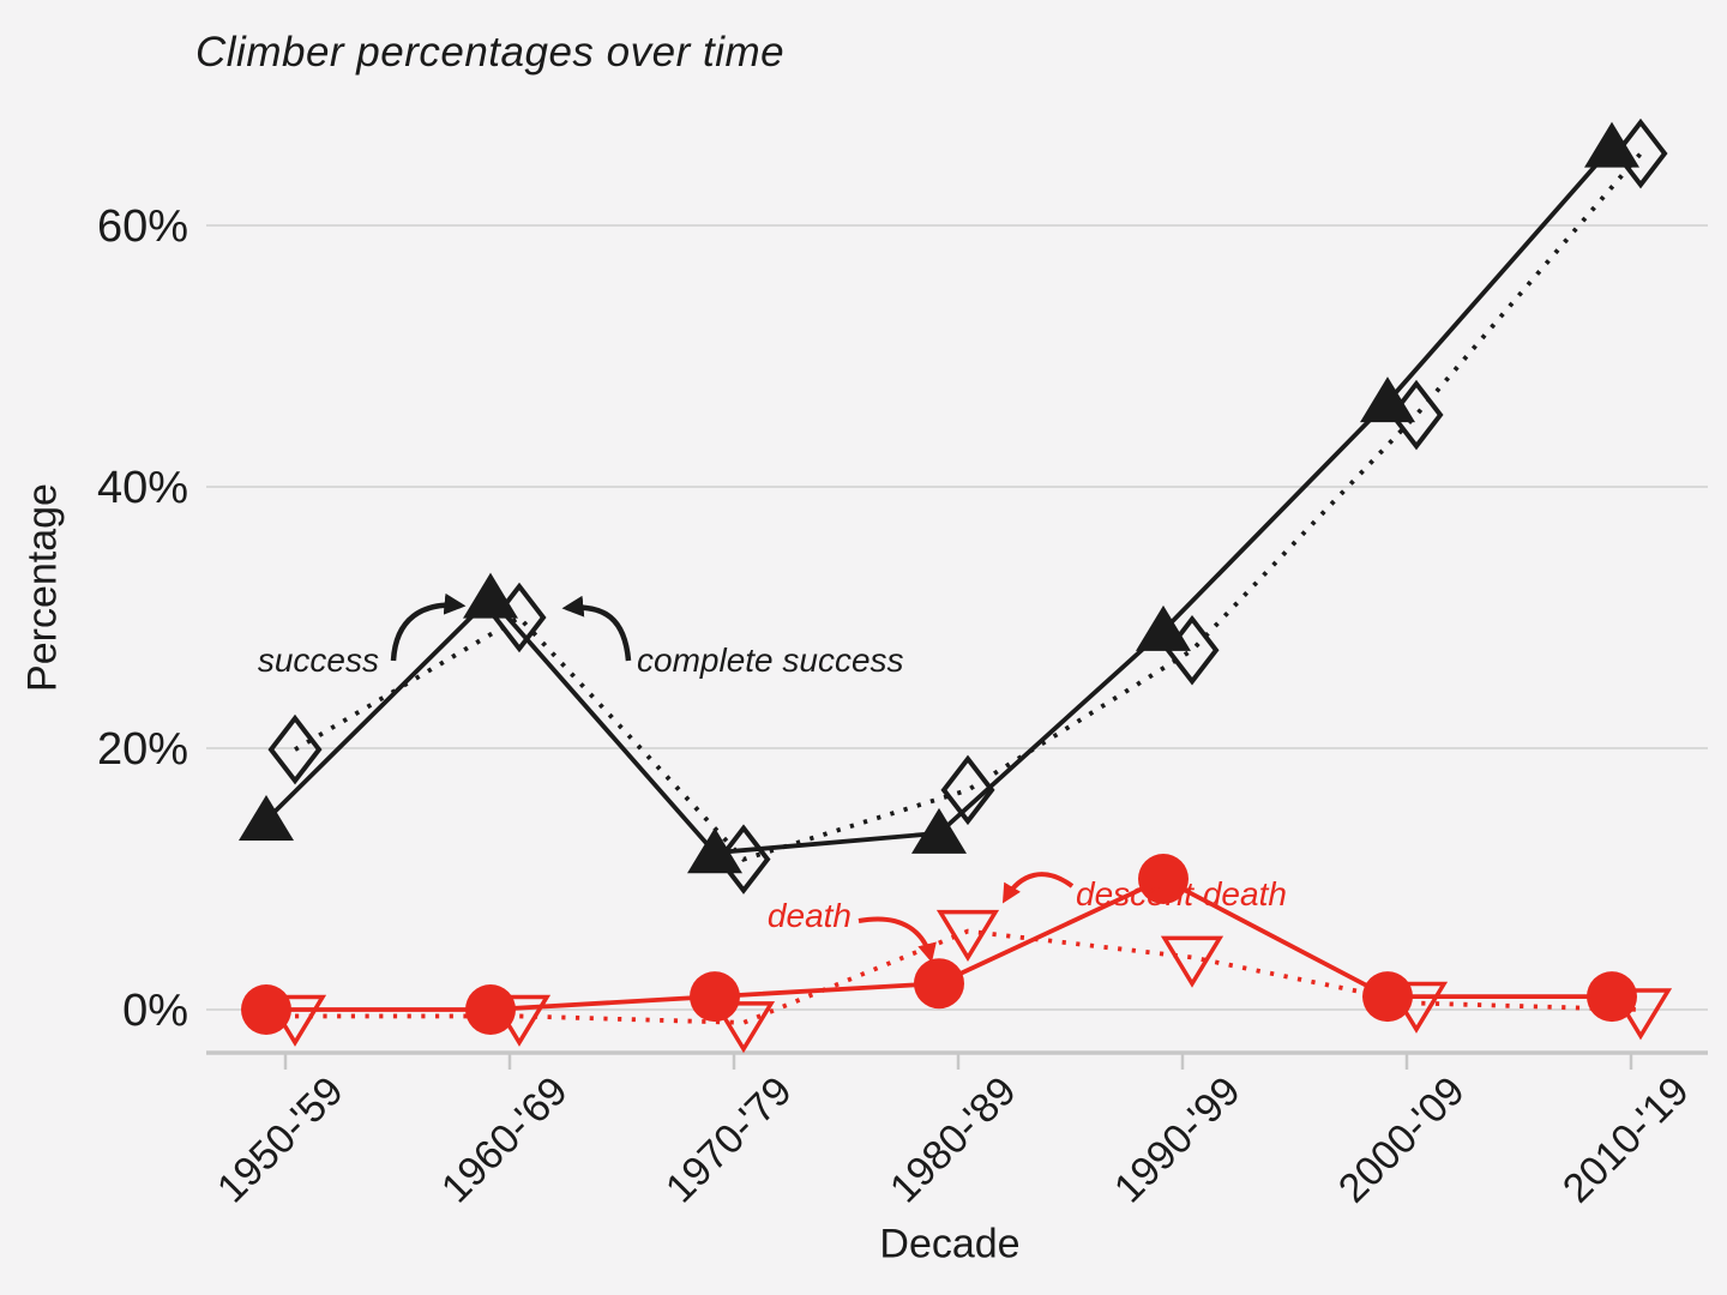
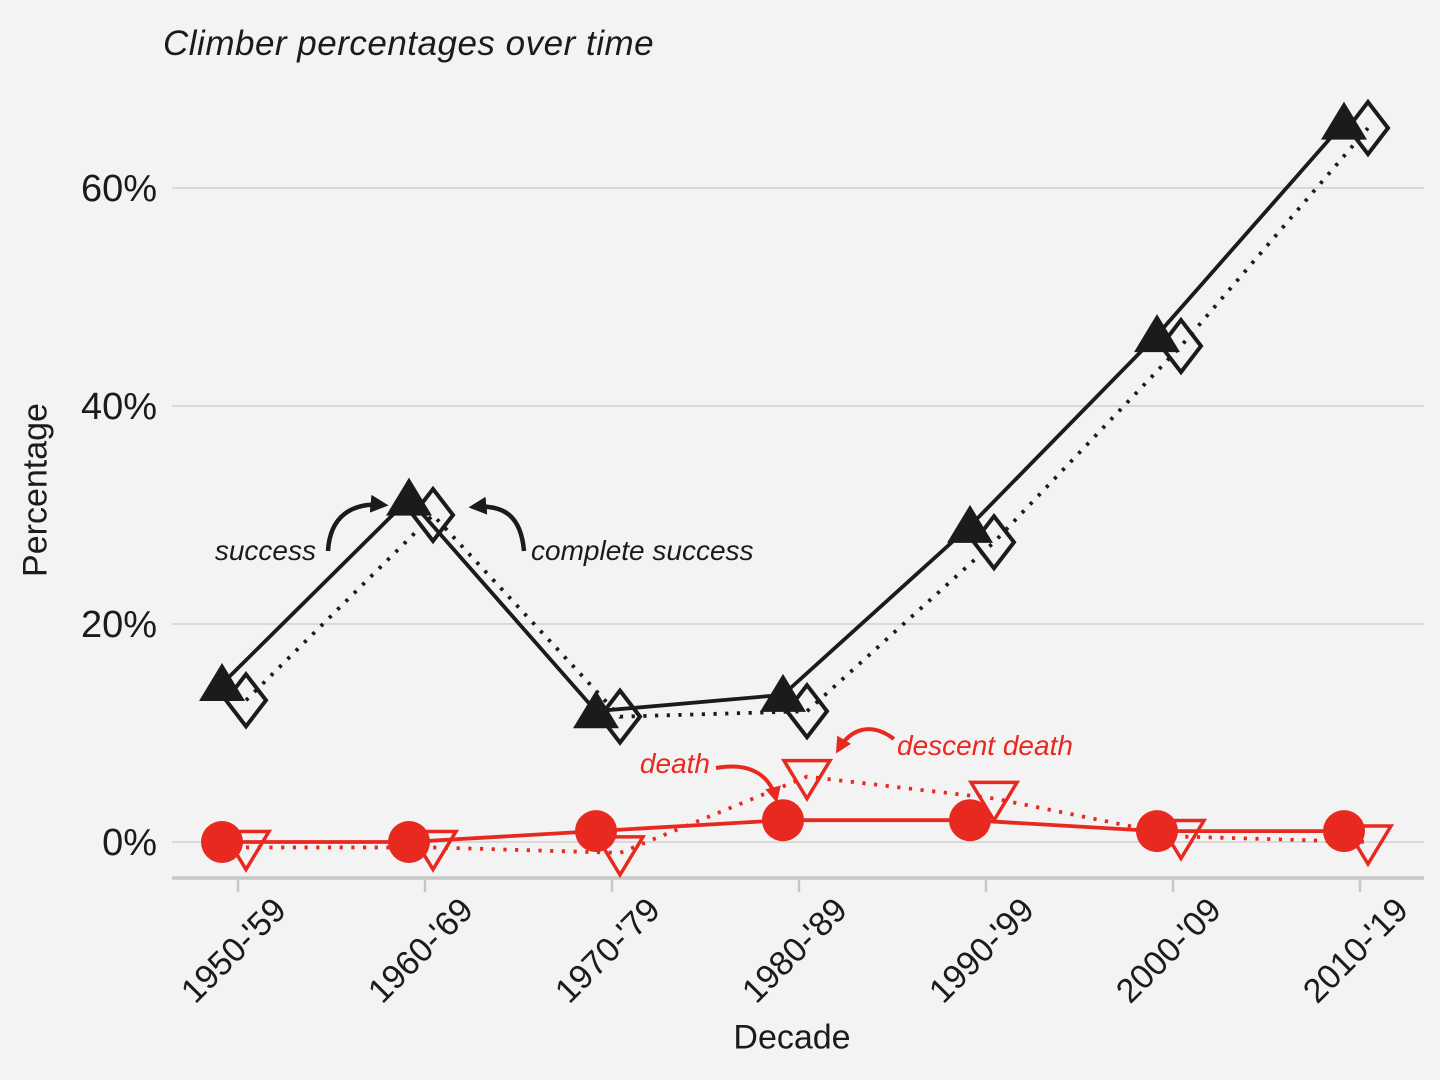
complete success/1950-'59: 19.9% -> 13.0%
complete success/1980-'89: 16.8% -> 12.0%
death/1990-'99: 10% -> 2%
